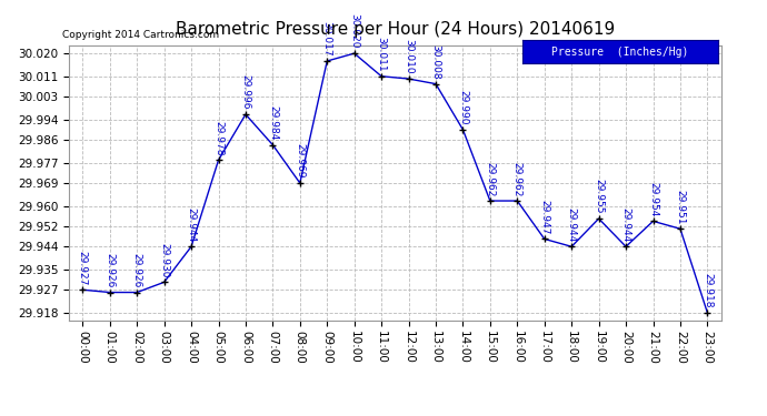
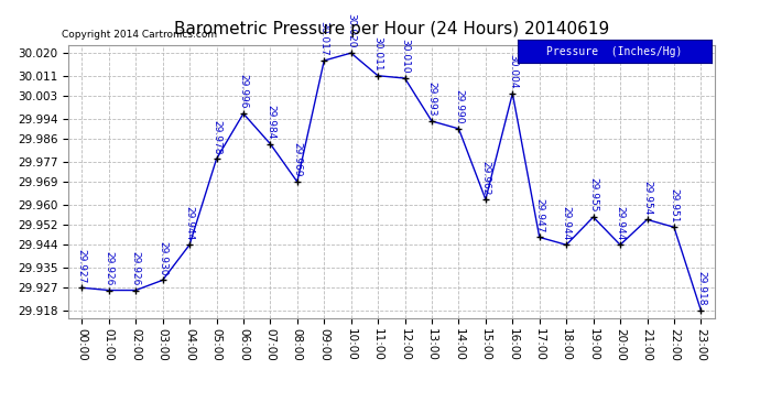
13:00: 30.008 -> 29.993
16:00: 29.962 -> 30.004
